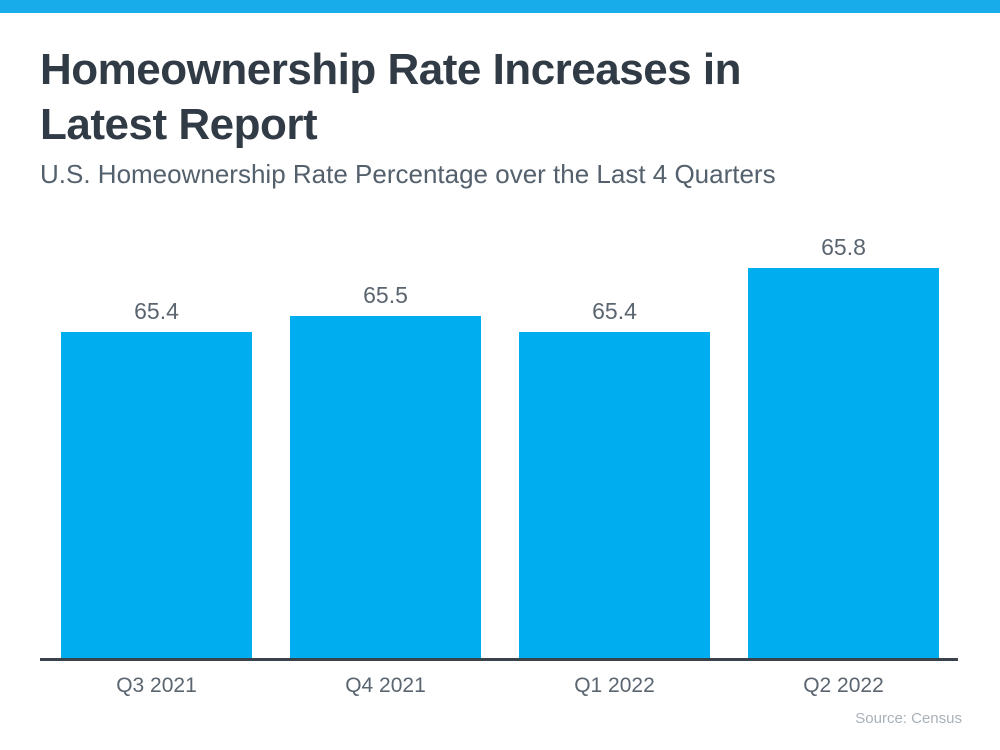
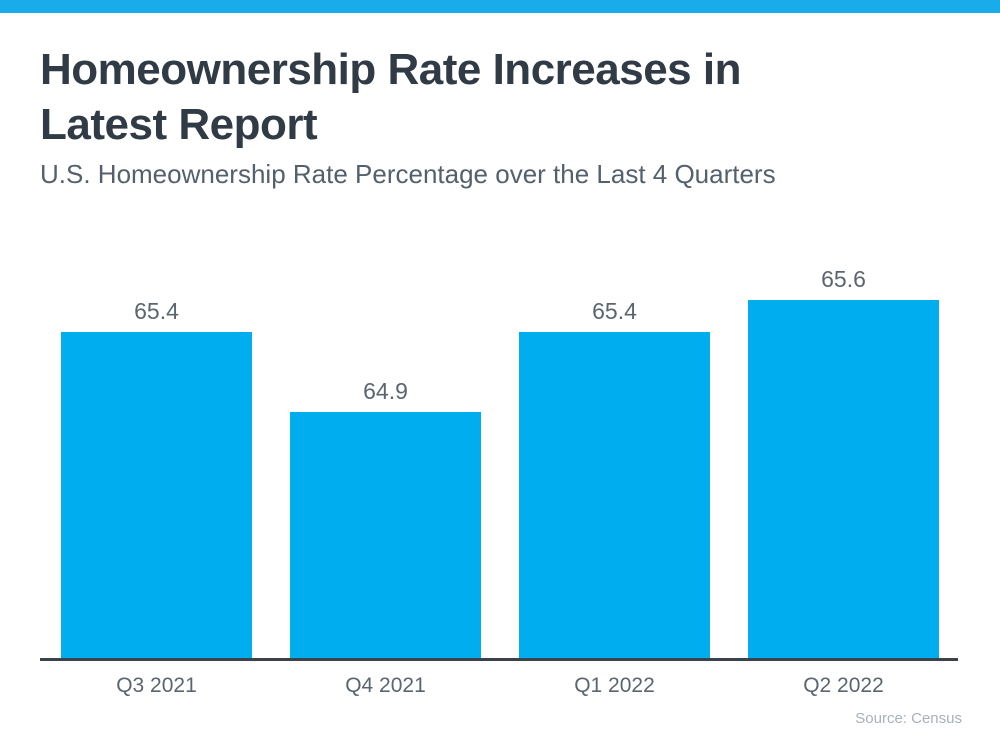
Q4 2021: 65.5 -> 64.9
Q2 2022: 65.8 -> 65.6
